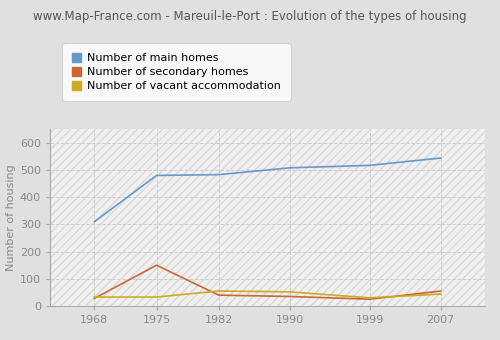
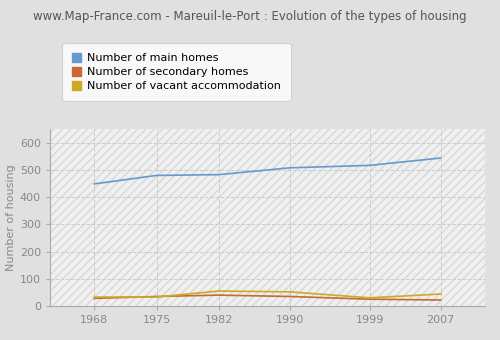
Number of main homes/1968: 310 -> 449
Number of secondary homes/1975: 150 -> 35
Number of secondary homes/2007: 55 -> 22
